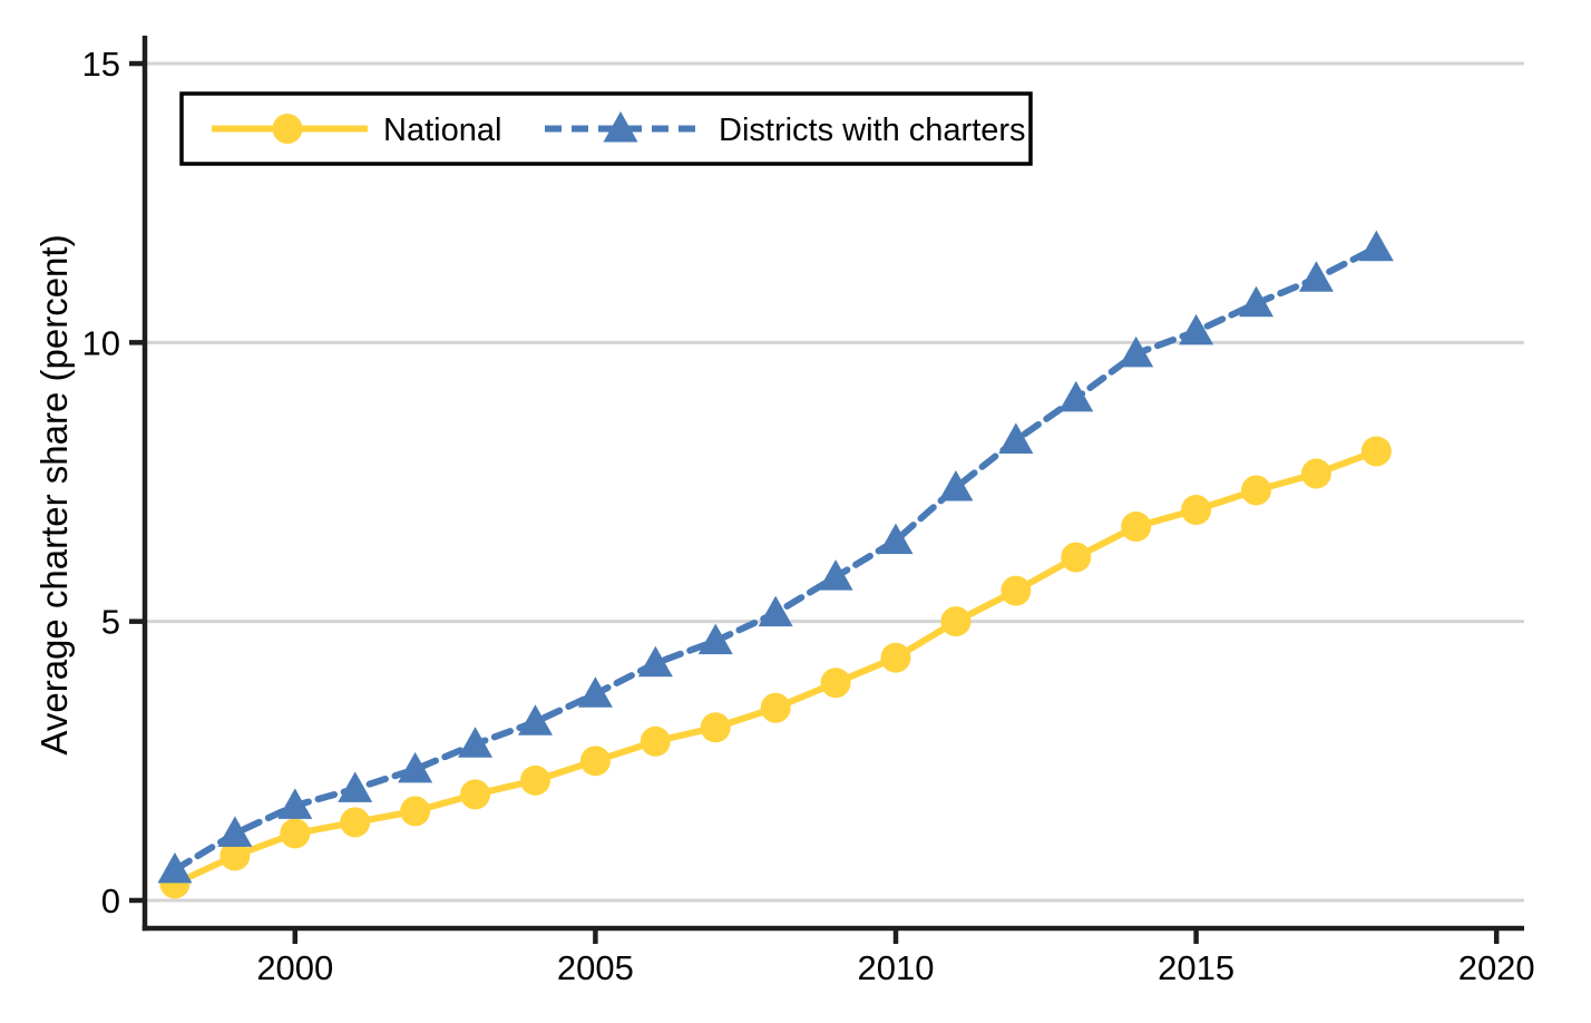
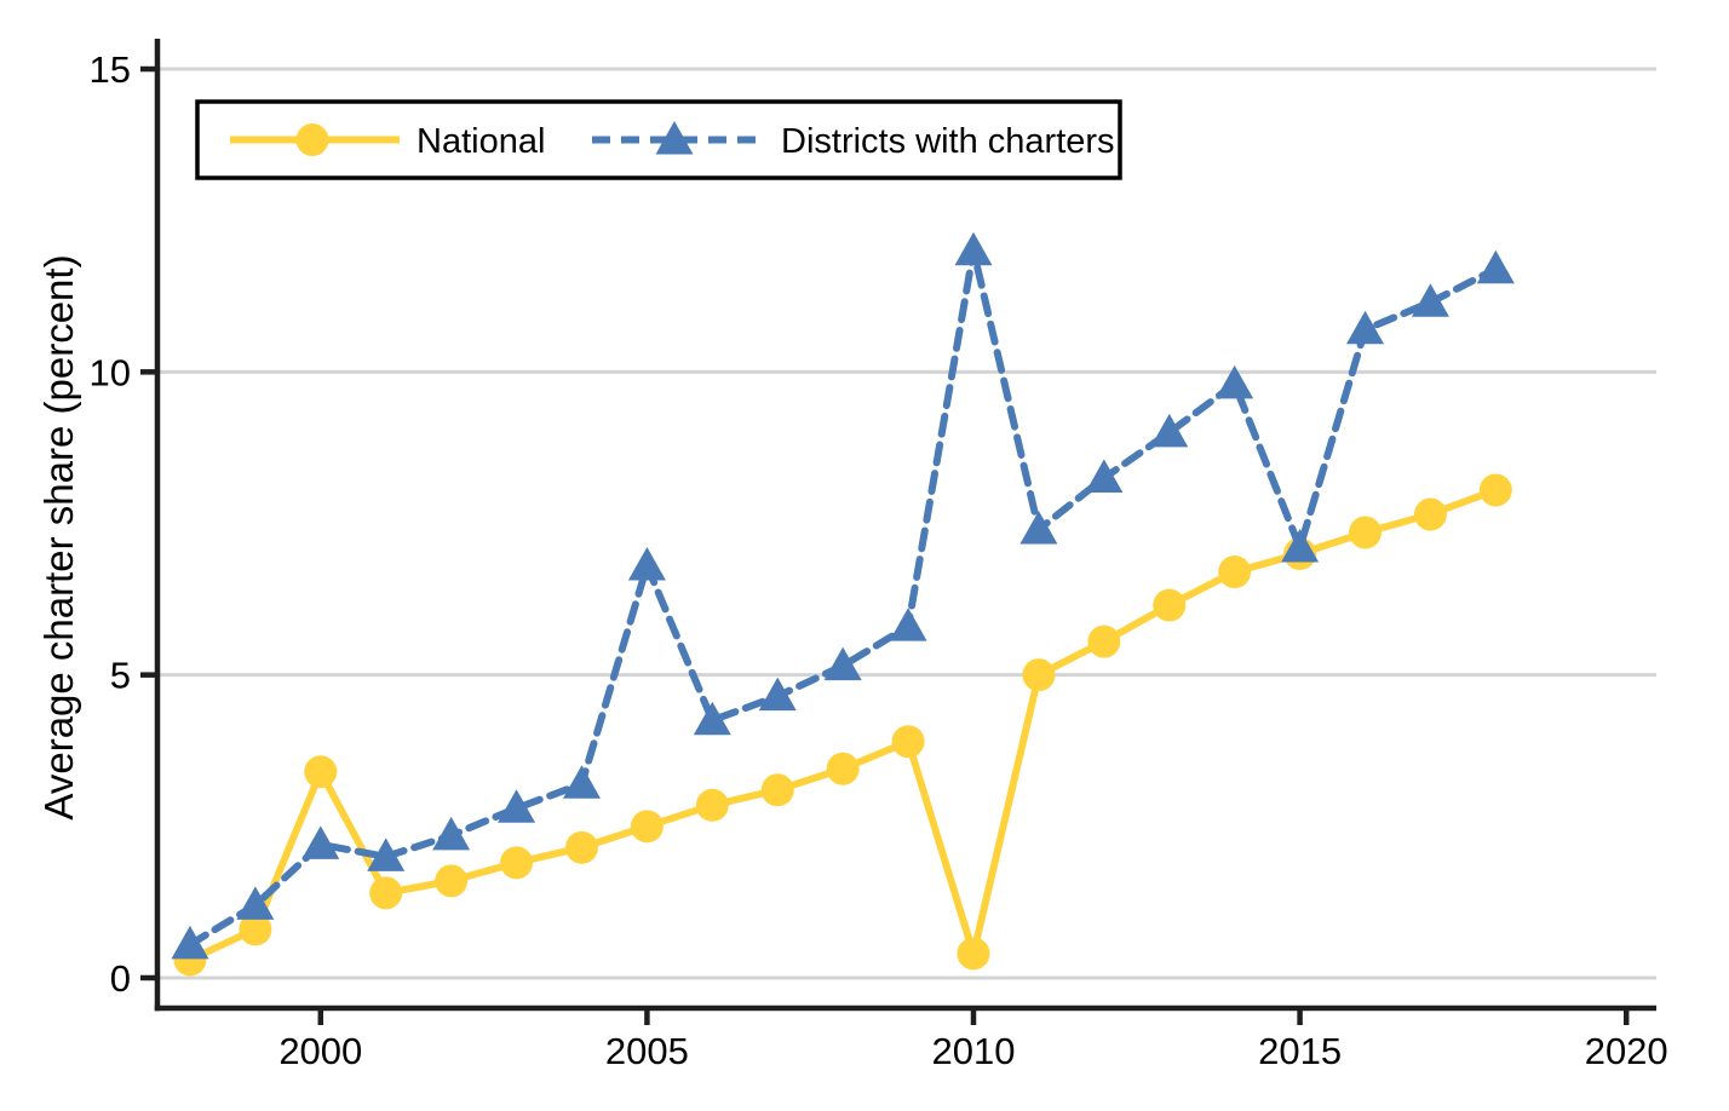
National/2000: 1.2 -> 3.4
Districts with charters/2000: 1.7 -> 2.2
Districts with charters/2005: 3.7 -> 6.8
National/2010: 4.3 -> 0.4
Districts with charters/2010: 6.5 -> 12.0
Districts with charters/2015: 10.2 -> 7.1
